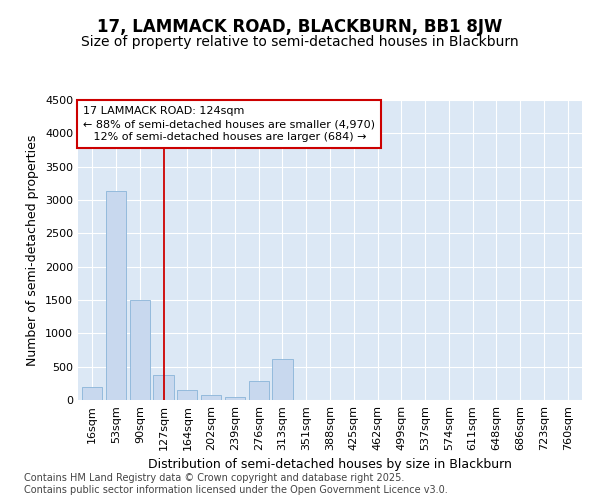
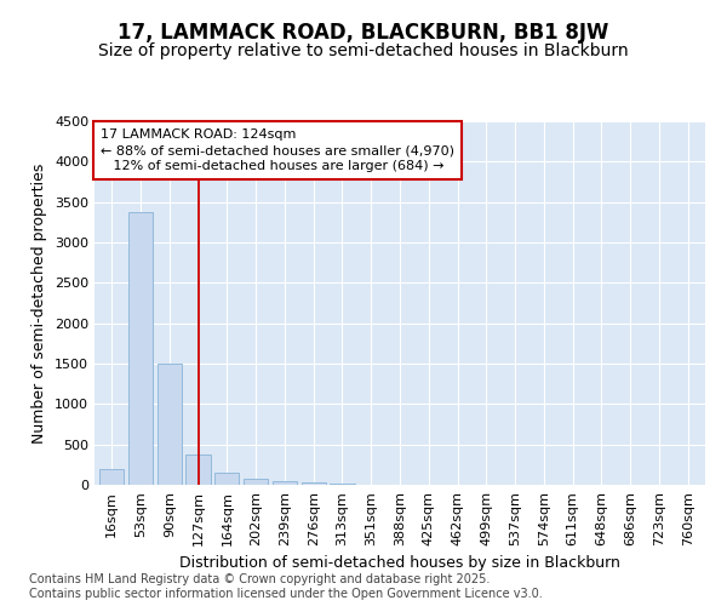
53sqm: 3140 -> 3380
276sqm: 280 -> 30
313sqm: 620 -> 20
